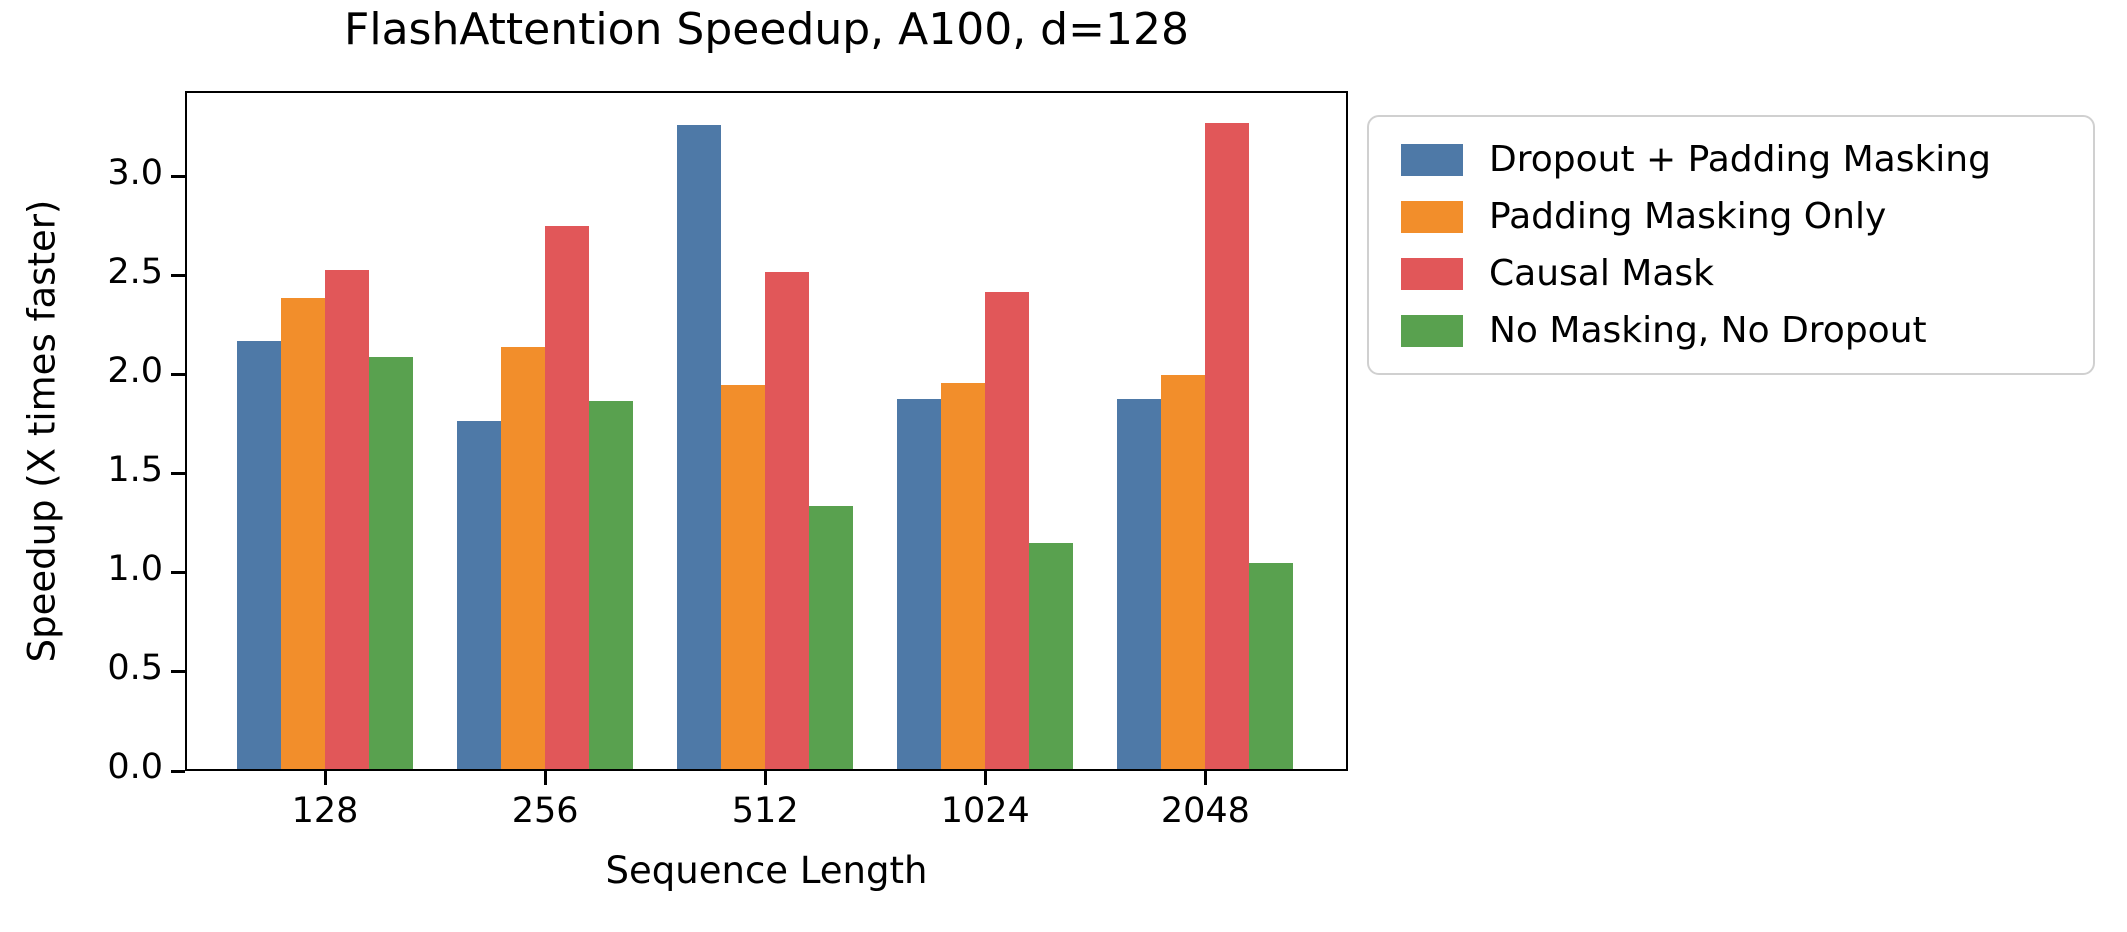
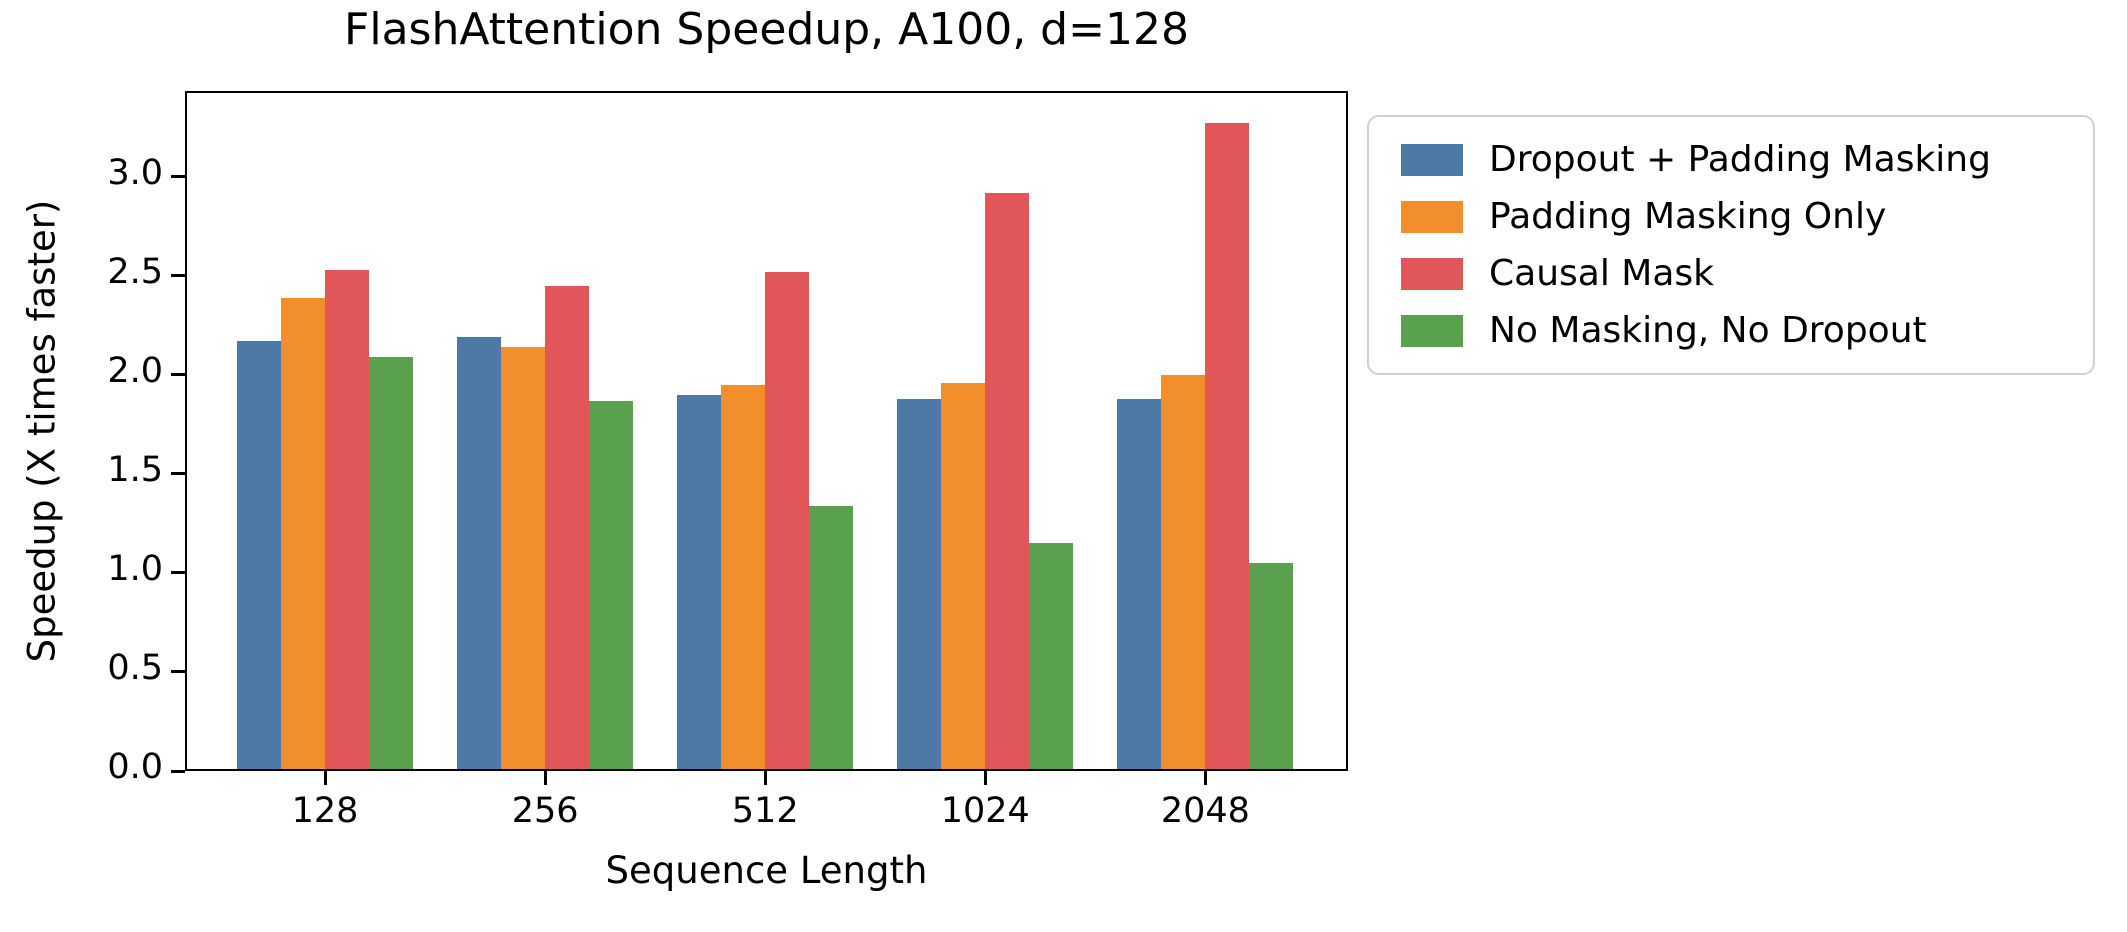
Dropout + Padding Masking/256: 1.76 -> 2.18
Causal Mask/256: 2.74 -> 2.44
Dropout + Padding Masking/512: 3.25 -> 1.89
Causal Mask/1024: 2.41 -> 2.91
